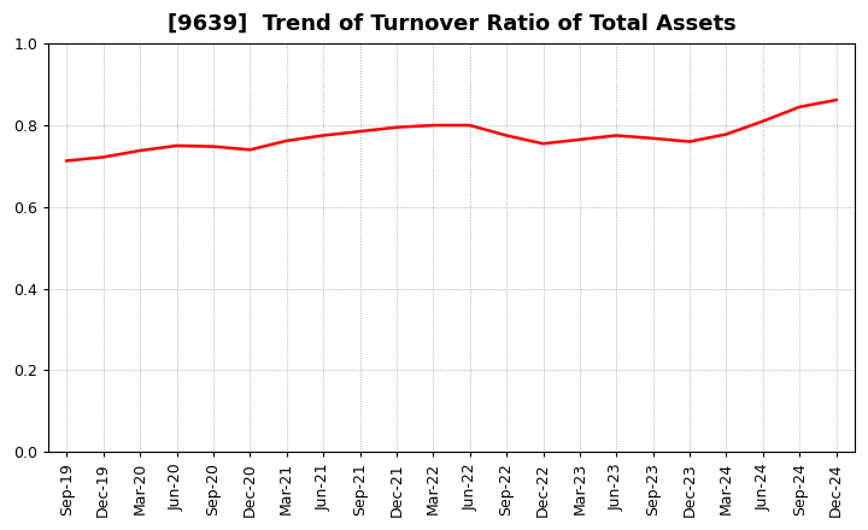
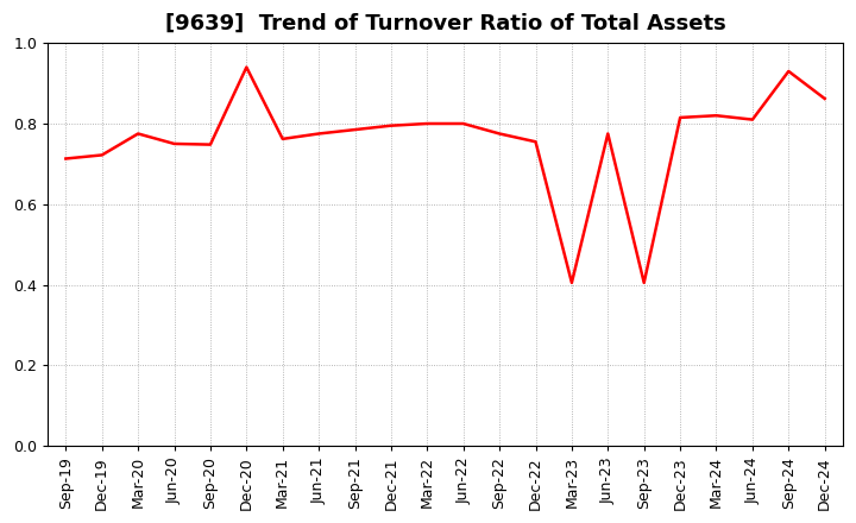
Mar-20: 0.738 -> 0.775
Dec-20: 0.740 -> 0.940
Mar-23: 0.765 -> 0.405
Sep-23: 0.768 -> 0.405
Dec-23: 0.760 -> 0.815
Mar-24: 0.778 -> 0.820
Sep-24: 0.845 -> 0.930
